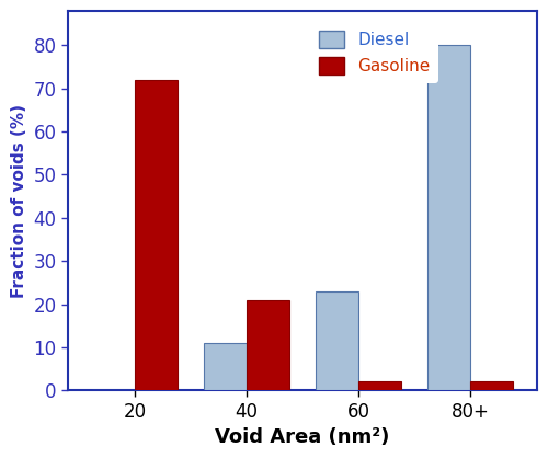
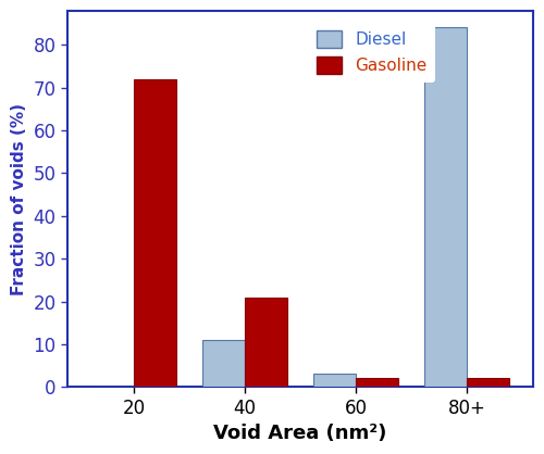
Diesel/60: 23 -> 3
Diesel/80+: 80 -> 84
